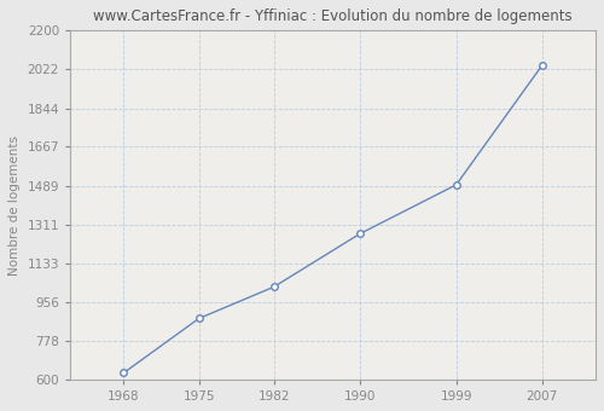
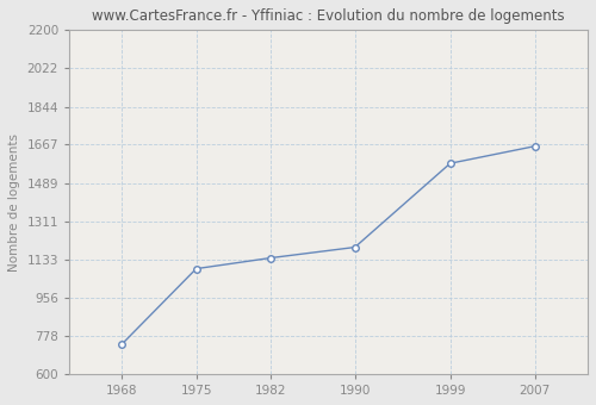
1968: 630 -> 740
1975: 880 -> 1090
1982: 1020 -> 1140
1990: 1270 -> 1190
1999: 1490 -> 1580
2007: 2040 -> 1660
